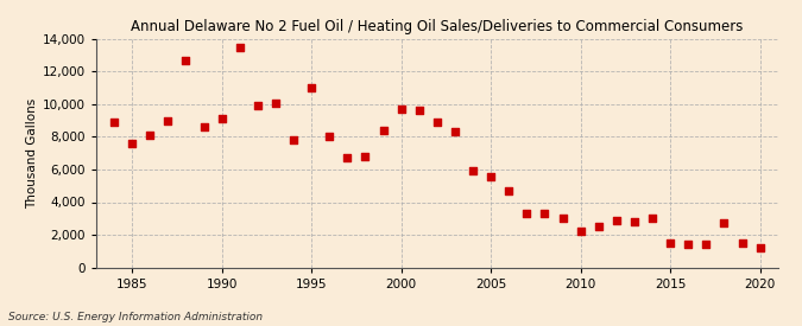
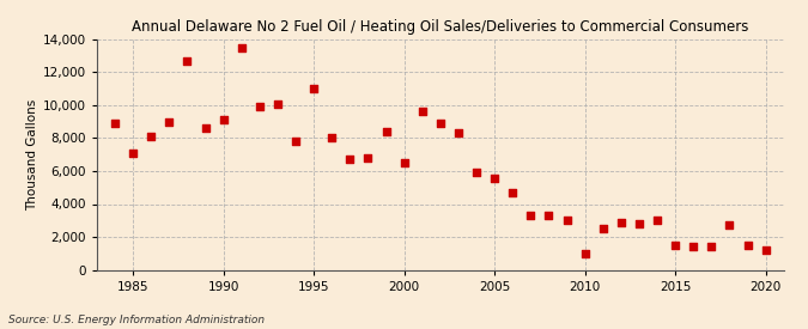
1985: 7,600 -> 7,100
2000: 9,700 -> 6,500
2010: 2,200 -> 1,000
